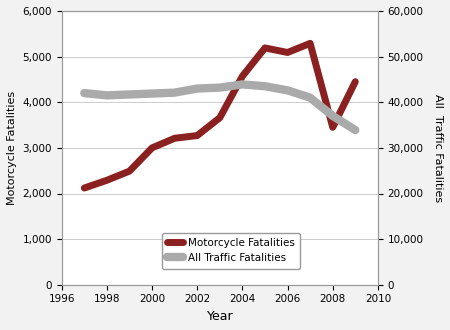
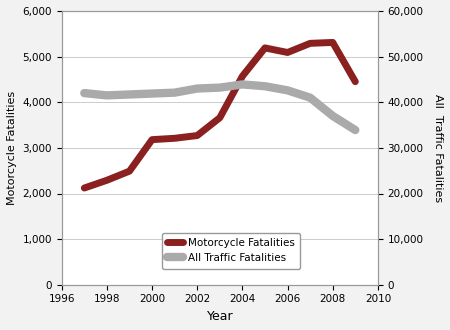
Motorcycle Fatalities/2000: 3,000 -> 3,180
Motorcycle Fatalities/2008: 3,450 -> 5,310
